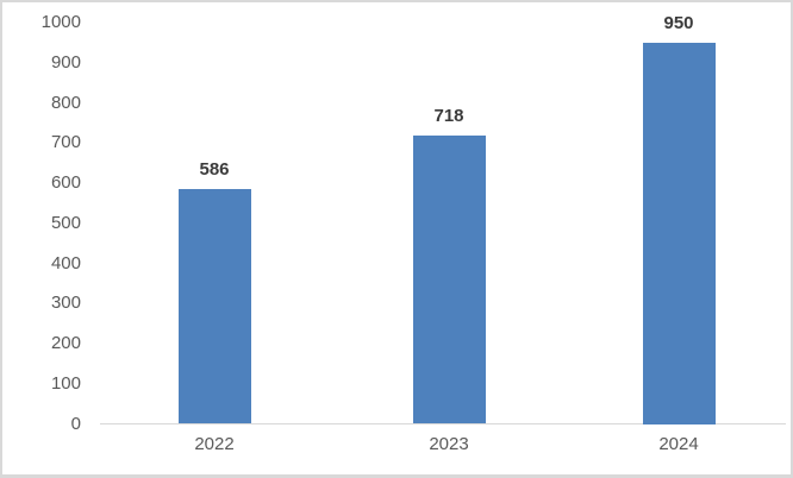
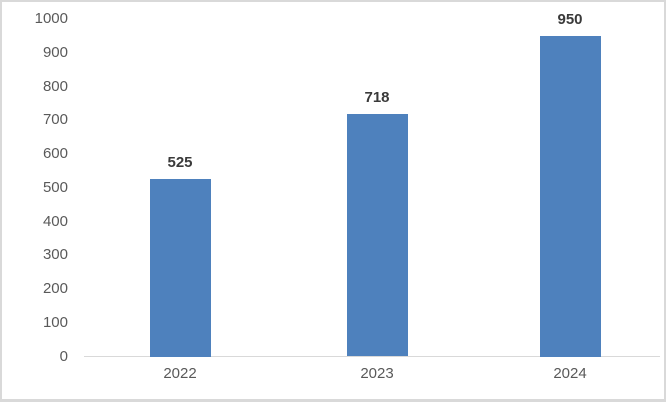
2022: 586 -> 525
